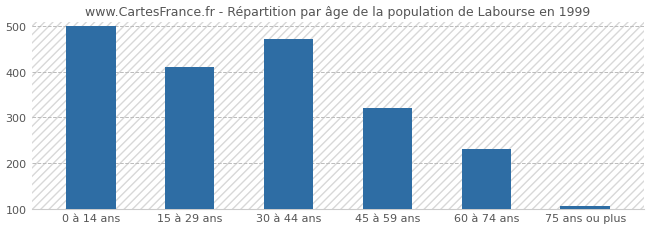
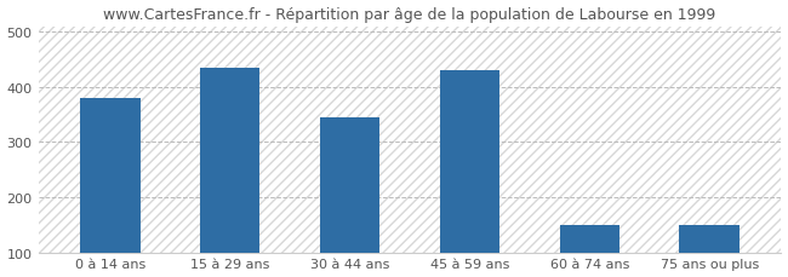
0 à 14 ans: 500 -> 380
15 à 29 ans: 410 -> 435
30 à 44 ans: 471 -> 345
45 à 59 ans: 320 -> 430
60 à 74 ans: 231 -> 150
75 ans ou plus: 106 -> 150
